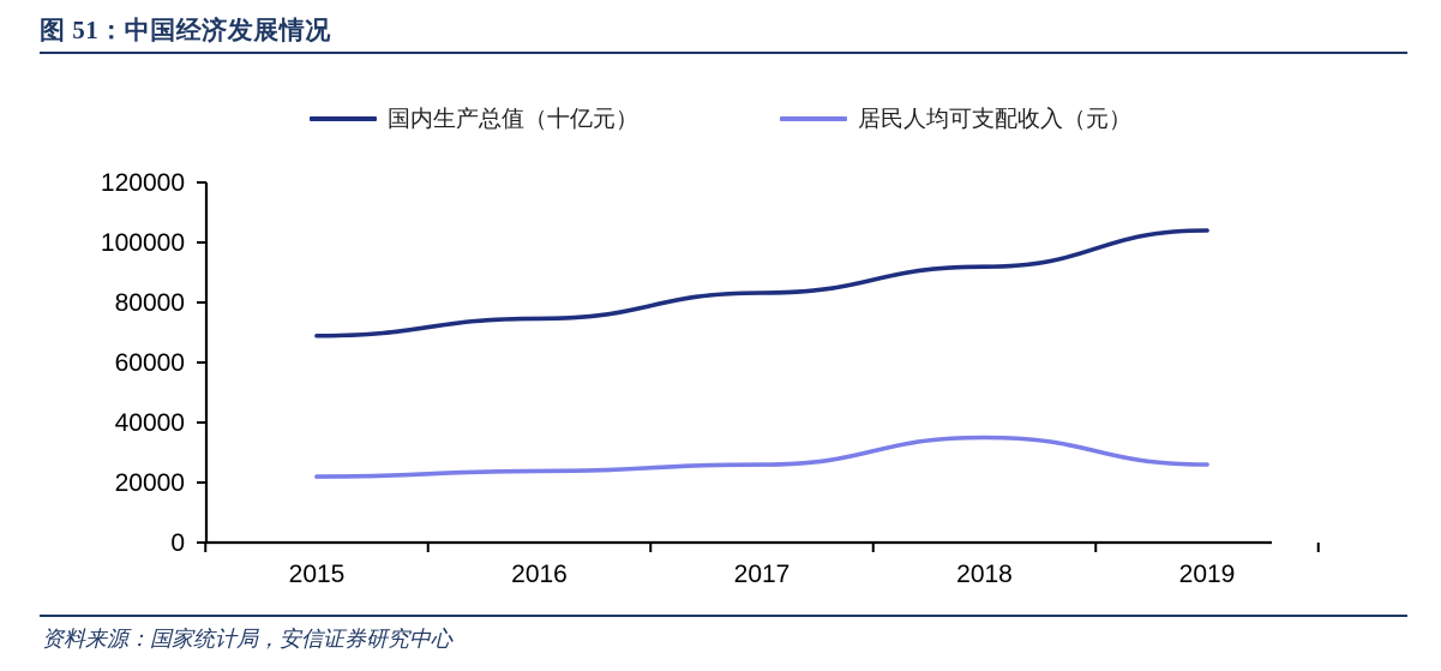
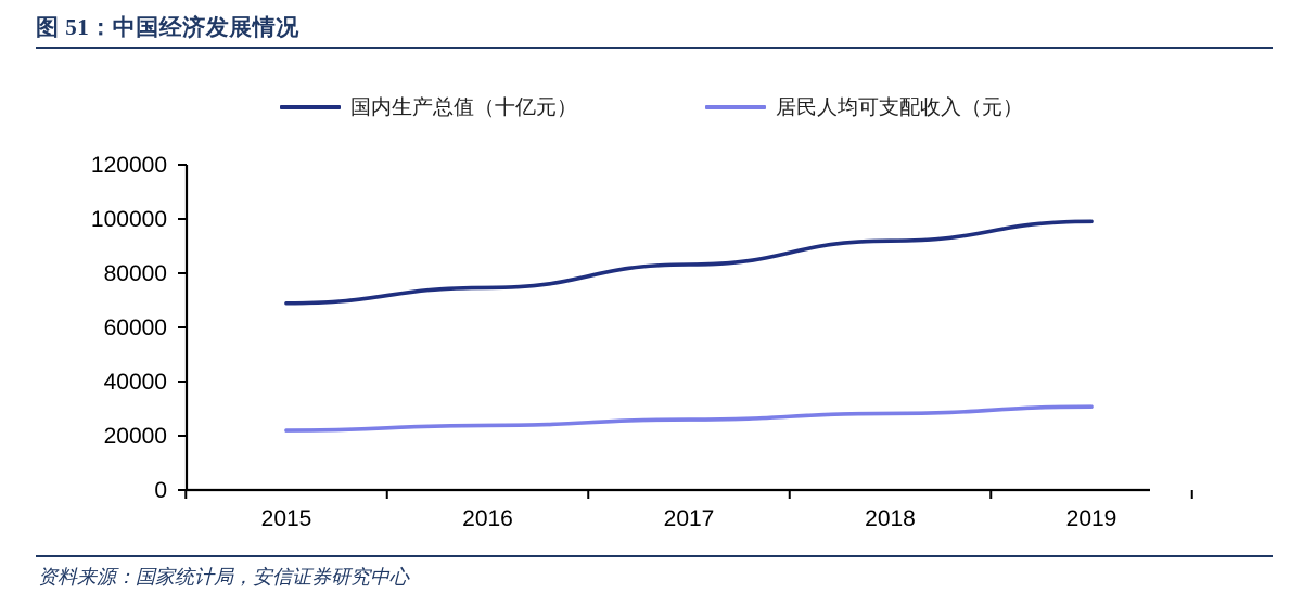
居民人均可支配收入（元）/2018: 35000 -> 28000
国内生产总值（十亿元）/2019: 104000 -> 99000
居民人均可支配收入（元）/2019: 26000 -> 31000
